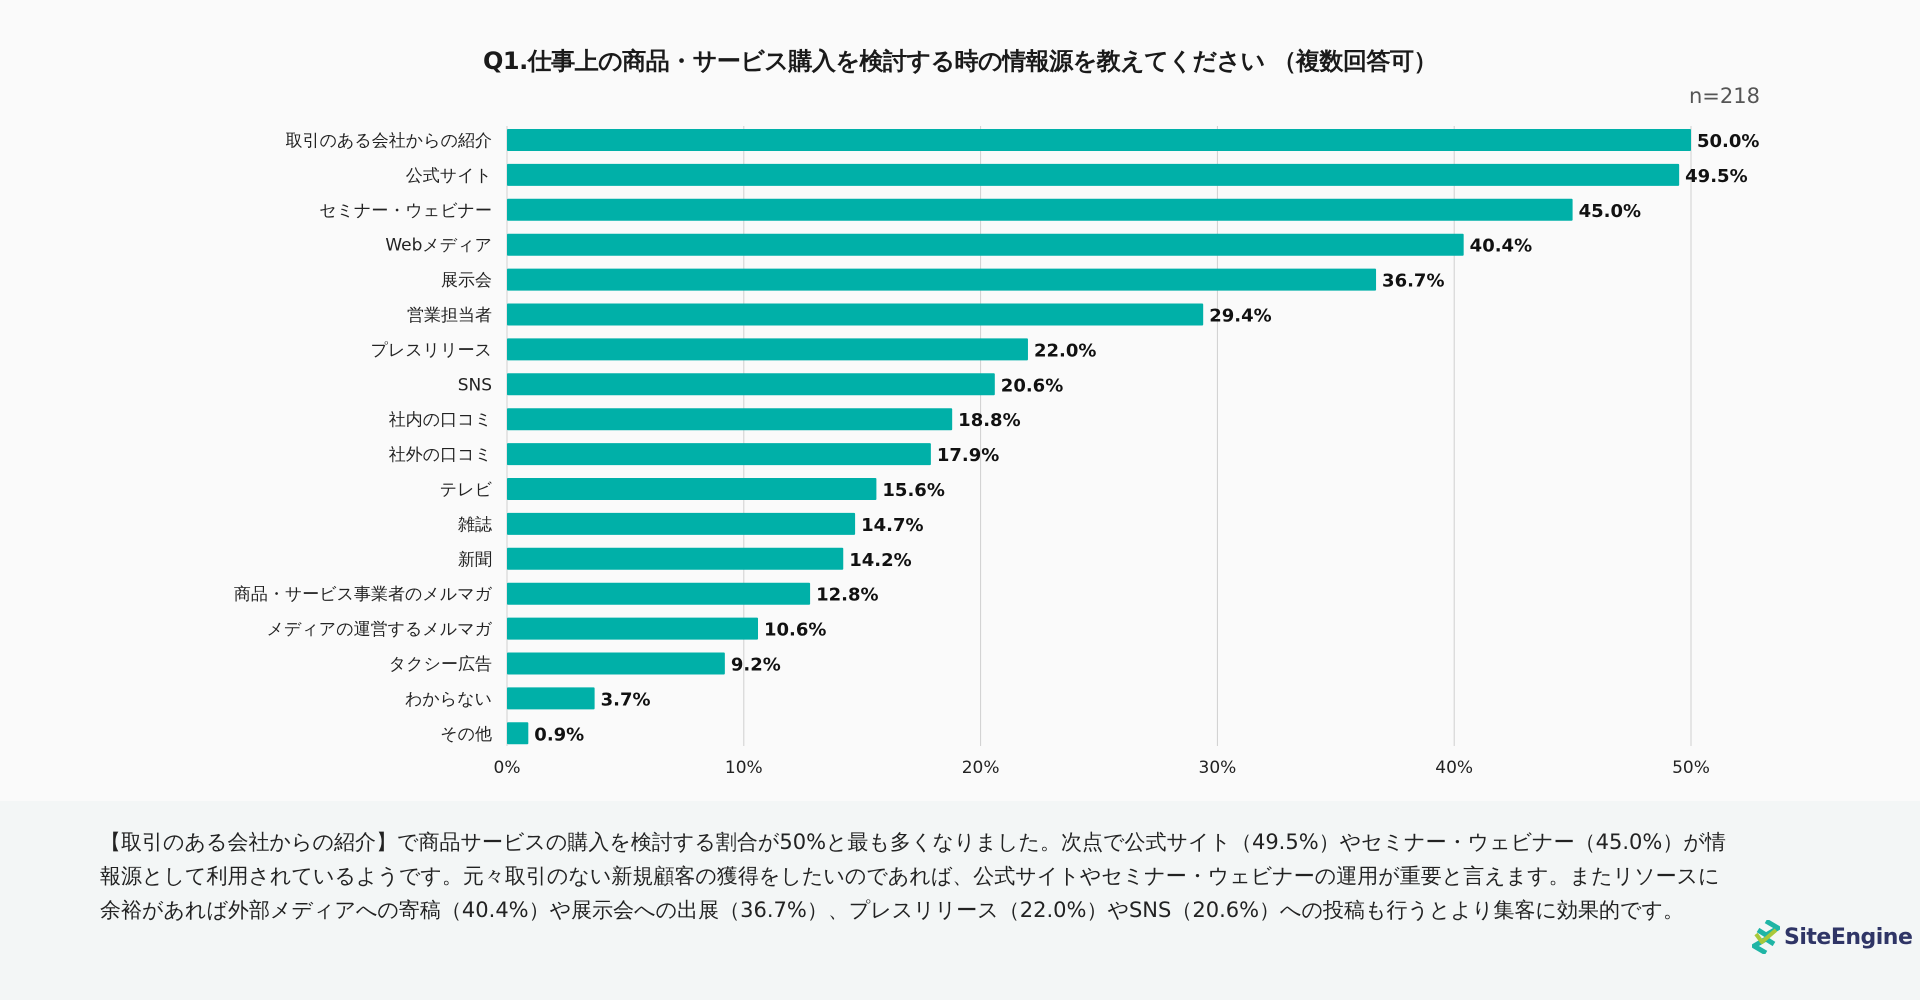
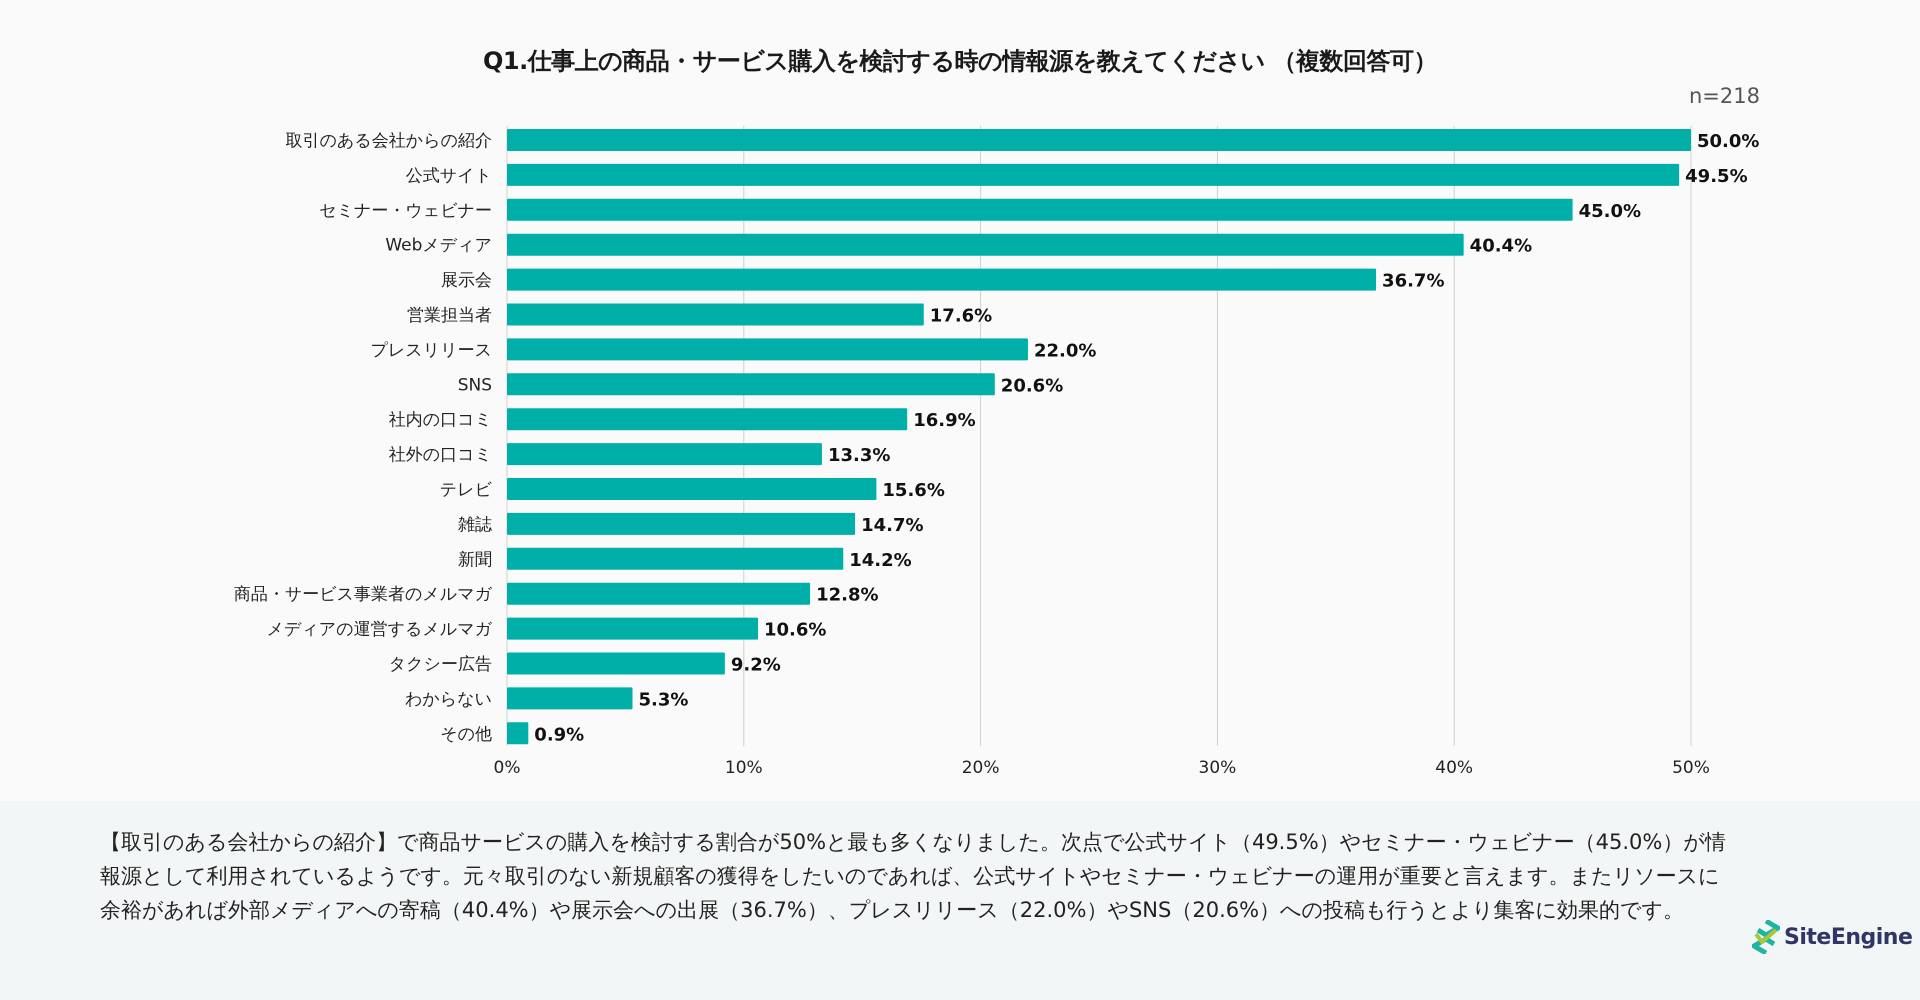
営業担当者: 29.4% -> 17.6%
社内の口コミ: 18.8% -> 16.9%
社外の口コミ: 17.9% -> 13.3%
わからない: 3.7% -> 5.3%
